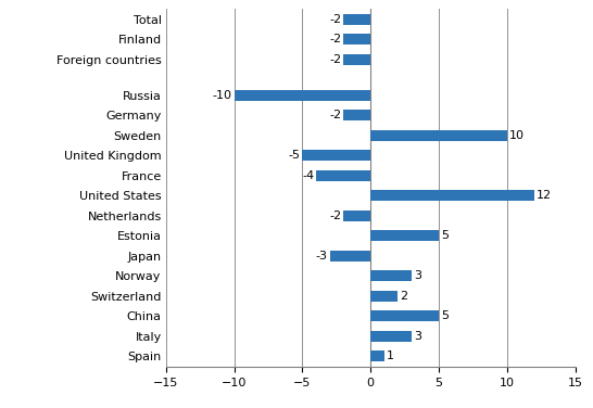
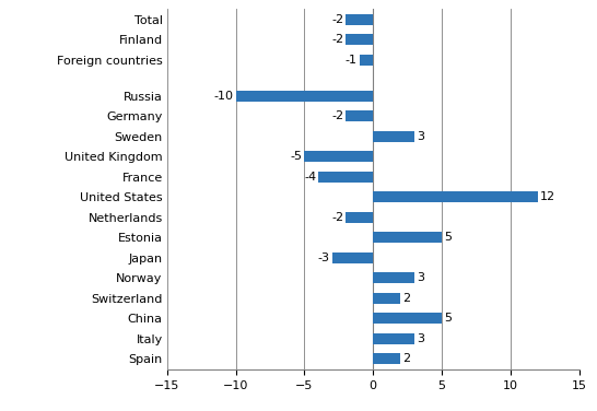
Foreign countries: -2 -> -1
Sweden: 10 -> 3
Spain: 1 -> 2
